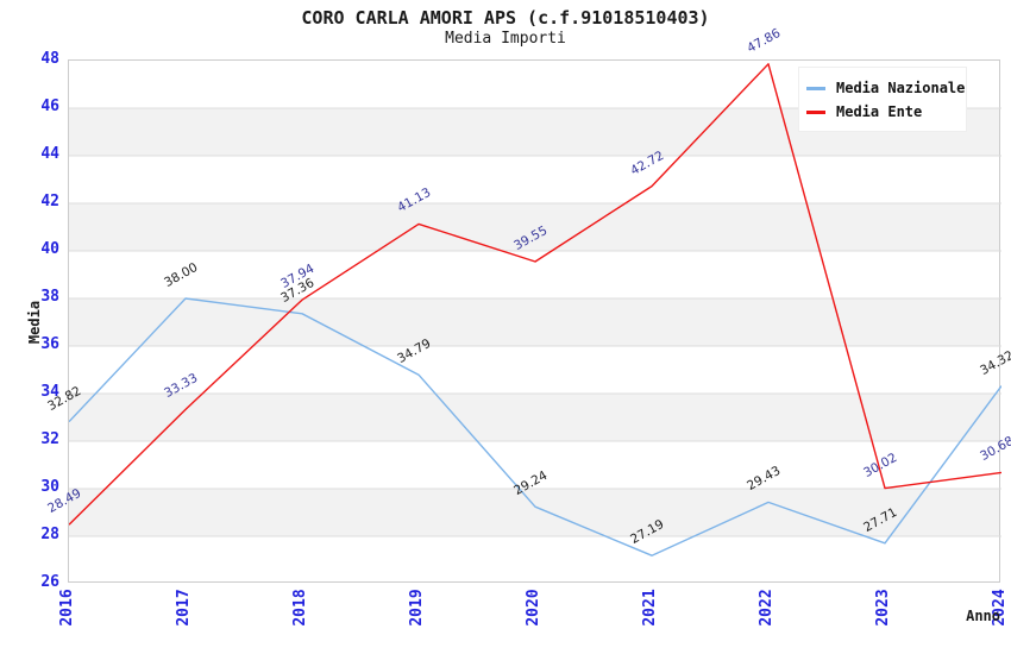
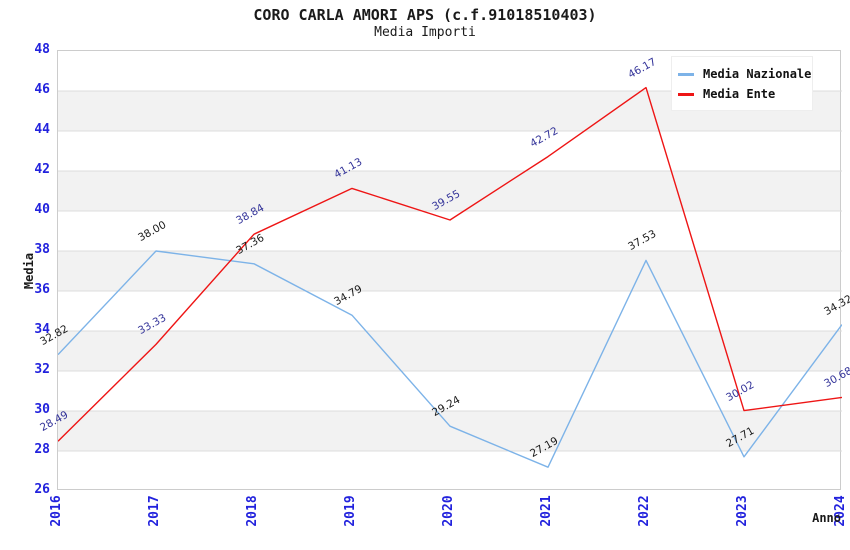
Media Ente/2018: 37.94 -> 38.84
Media Nazionale/2022: 29.43 -> 37.53
Media Ente/2022: 47.86 -> 46.17
